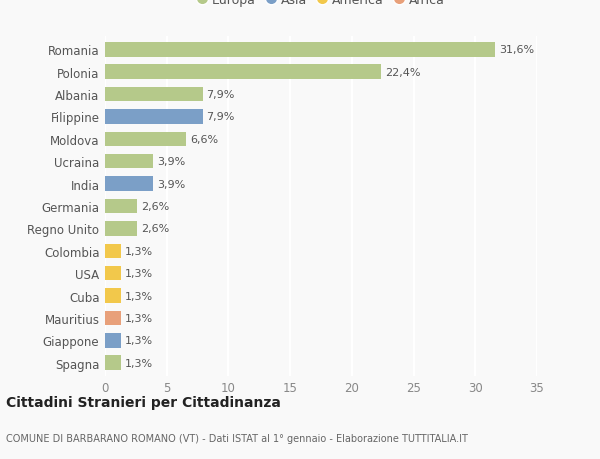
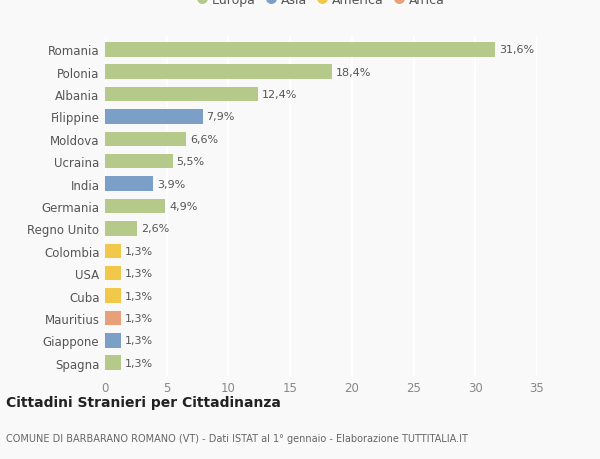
Polonia: 22,4% -> 18,4%
Albania: 7,9% -> 12,4%
Ucraina: 3,9% -> 5,5%
Germania: 2,6% -> 4,9%
